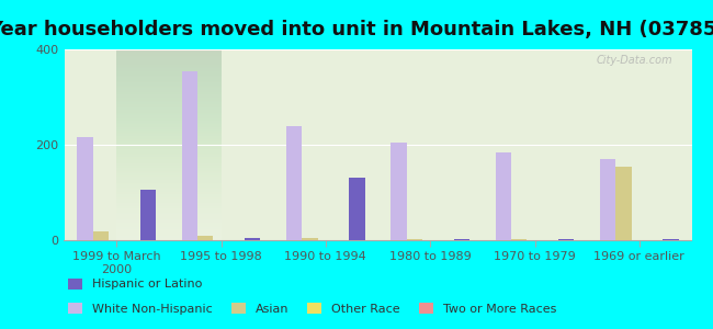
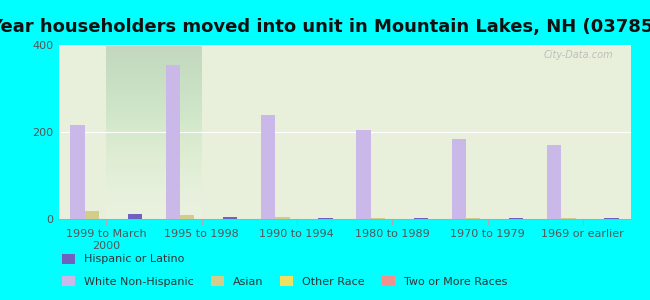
Hispanic or Latino/1999 to March 2000: 105 -> 12
Hispanic or Latino/1990 to 1994: 130 -> 3
Asian/1969 or earlier: 155 -> 2
